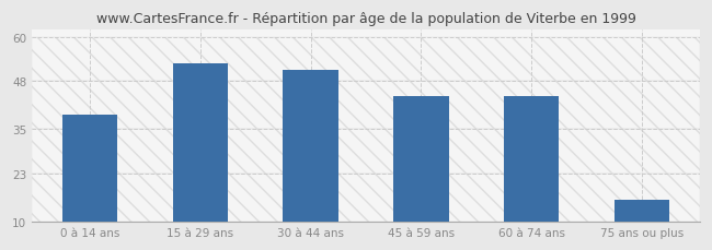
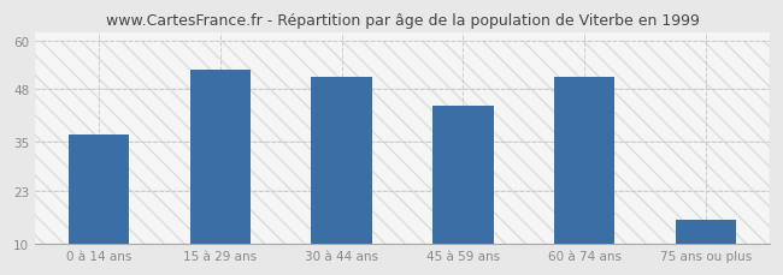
0 à 14 ans: 39 -> 37
60 à 74 ans: 44 -> 51
